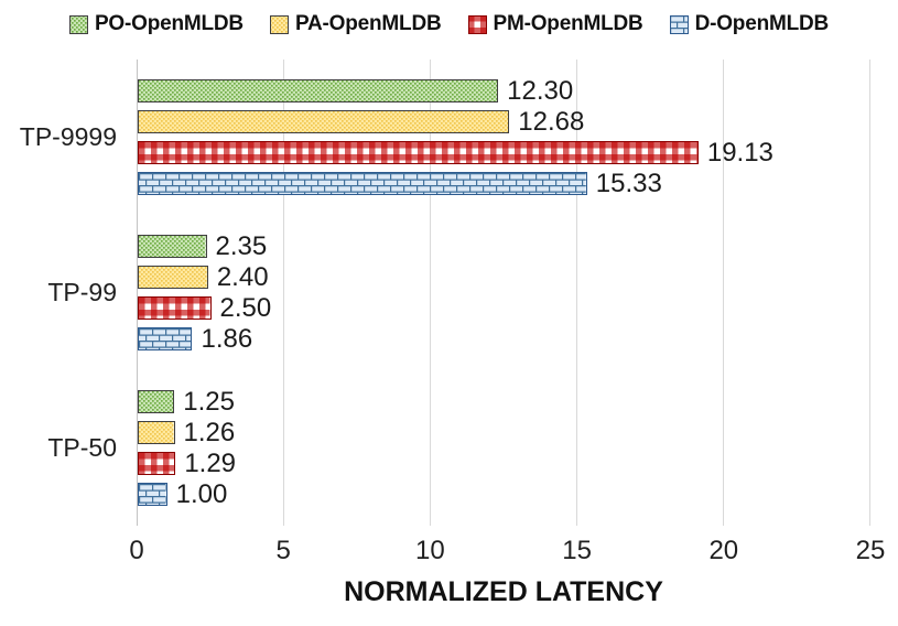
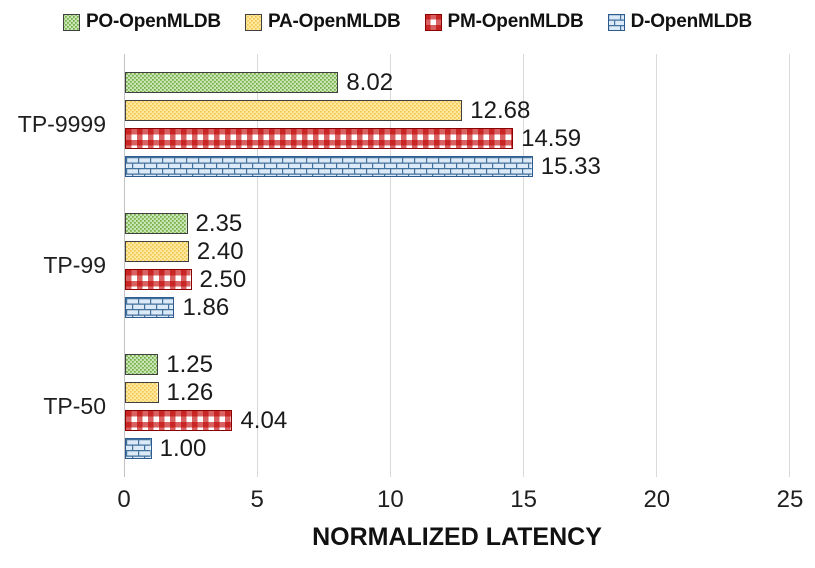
PO-OpenMLDB/TP-9999: 12.30 -> 8.02
PM-OpenMLDB/TP-9999: 19.13 -> 14.59
PM-OpenMLDB/TP-50: 1.29 -> 4.04
